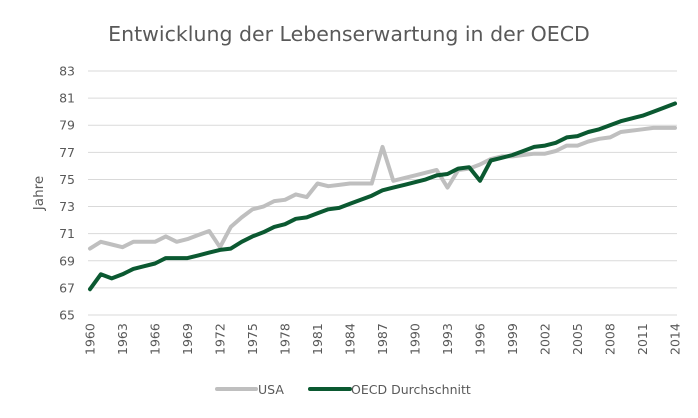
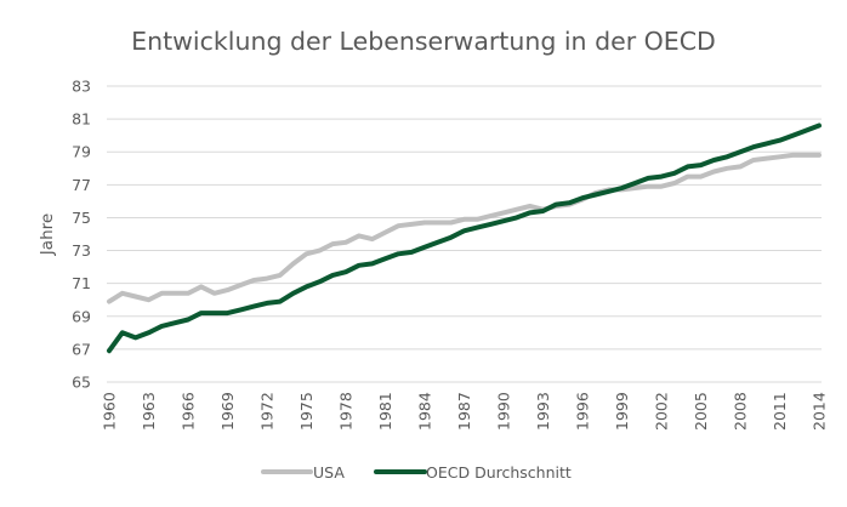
USA/1972: 70.0 -> 71.3
USA/1981: 74.7 -> 74.1
USA/1987: 77.4 -> 74.9
USA/1993: 74.4 -> 75.5
OECD Durchschnitt/1996: 74.9 -> 76.2
